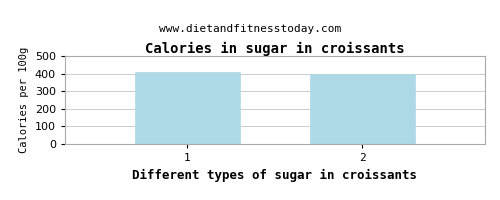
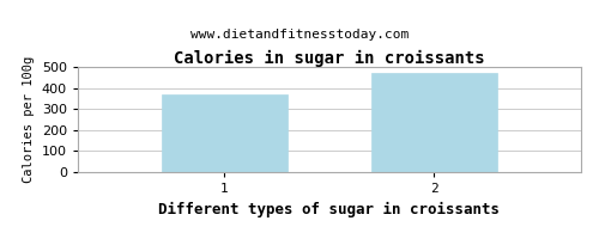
1: 410 -> 370
2: 400 -> 470
